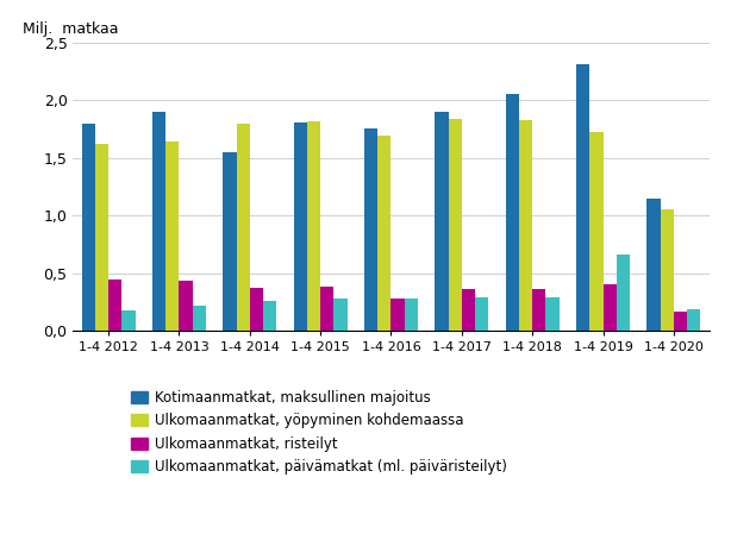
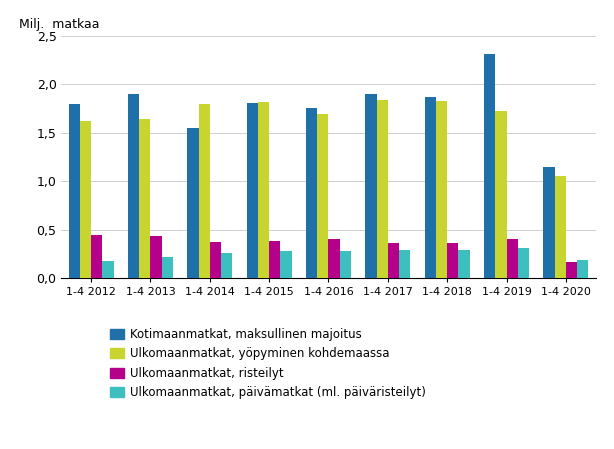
Ulkomaanmatkat, risteilyt/1-4 2016: 0,28 -> 0,41
Kotimaanmatkat, maksullinen majoitus/1-4 2018: 2,06 -> 1,87
Ulkomaanmatkat, päivämatkat (ml. päiväristeilyt)/1-4 2019: 0,66 -> 0,31
